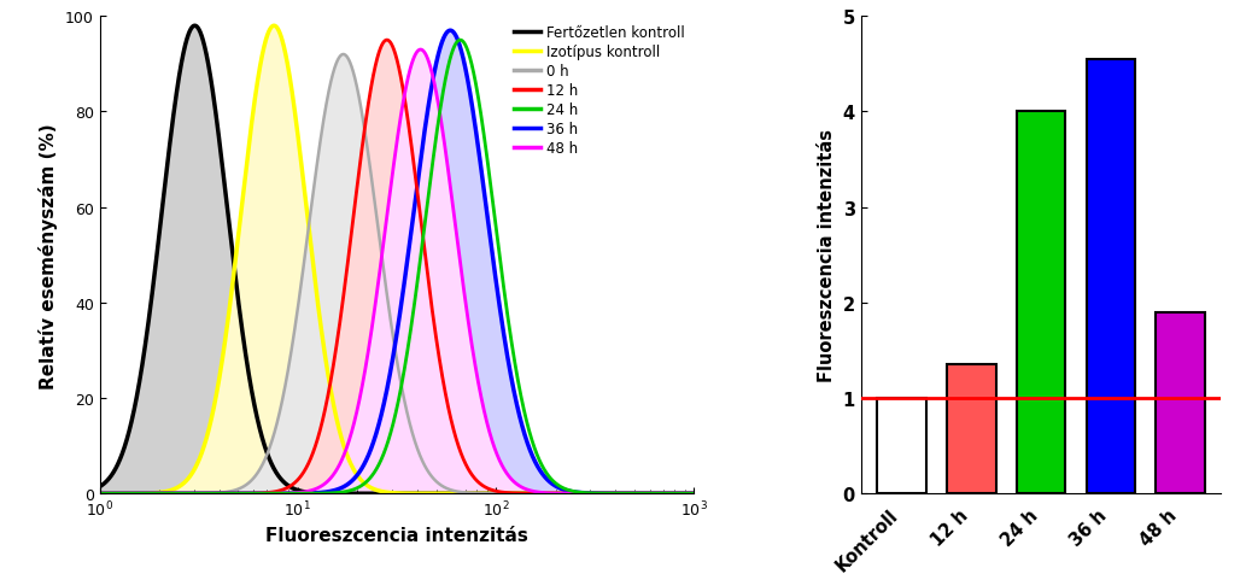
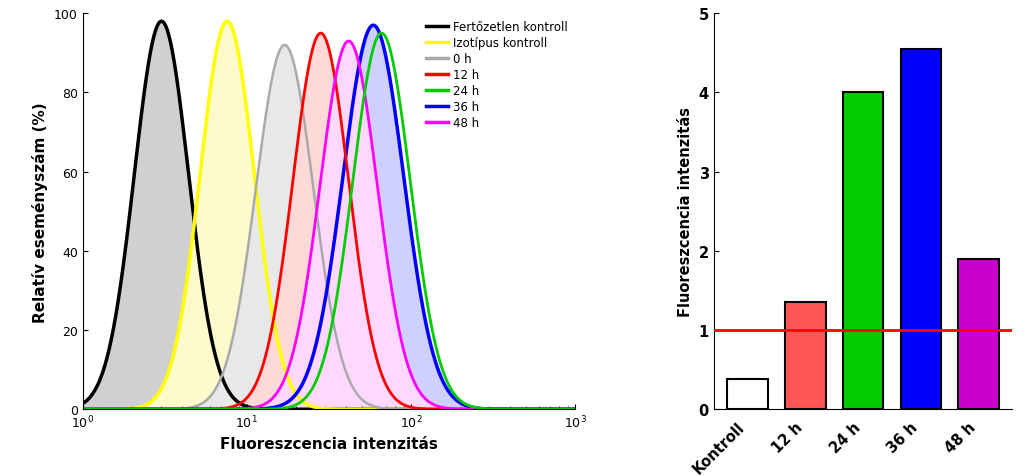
Kontroll: 1.00 -> 0.38
